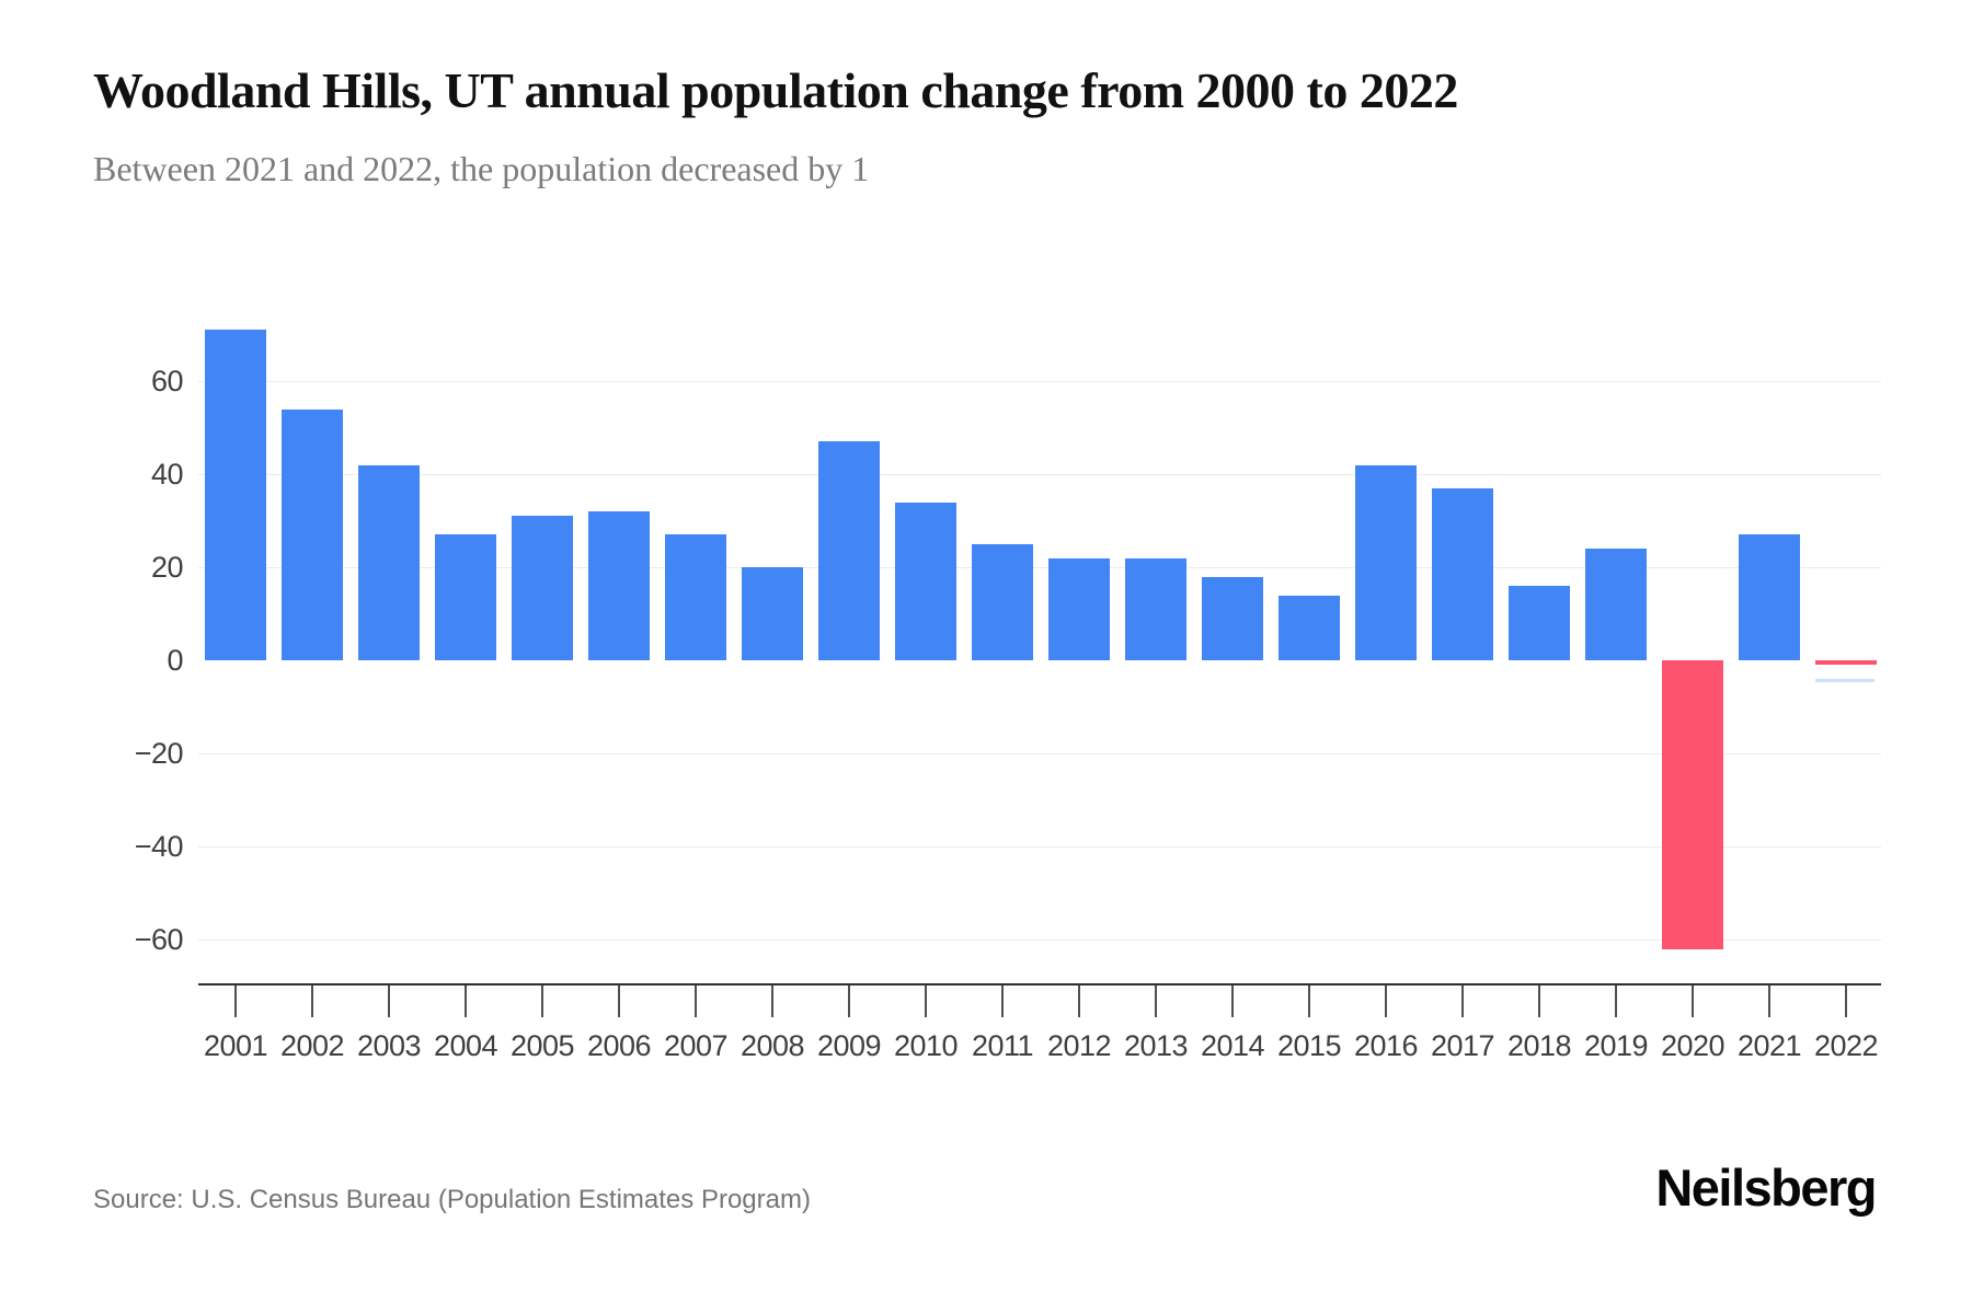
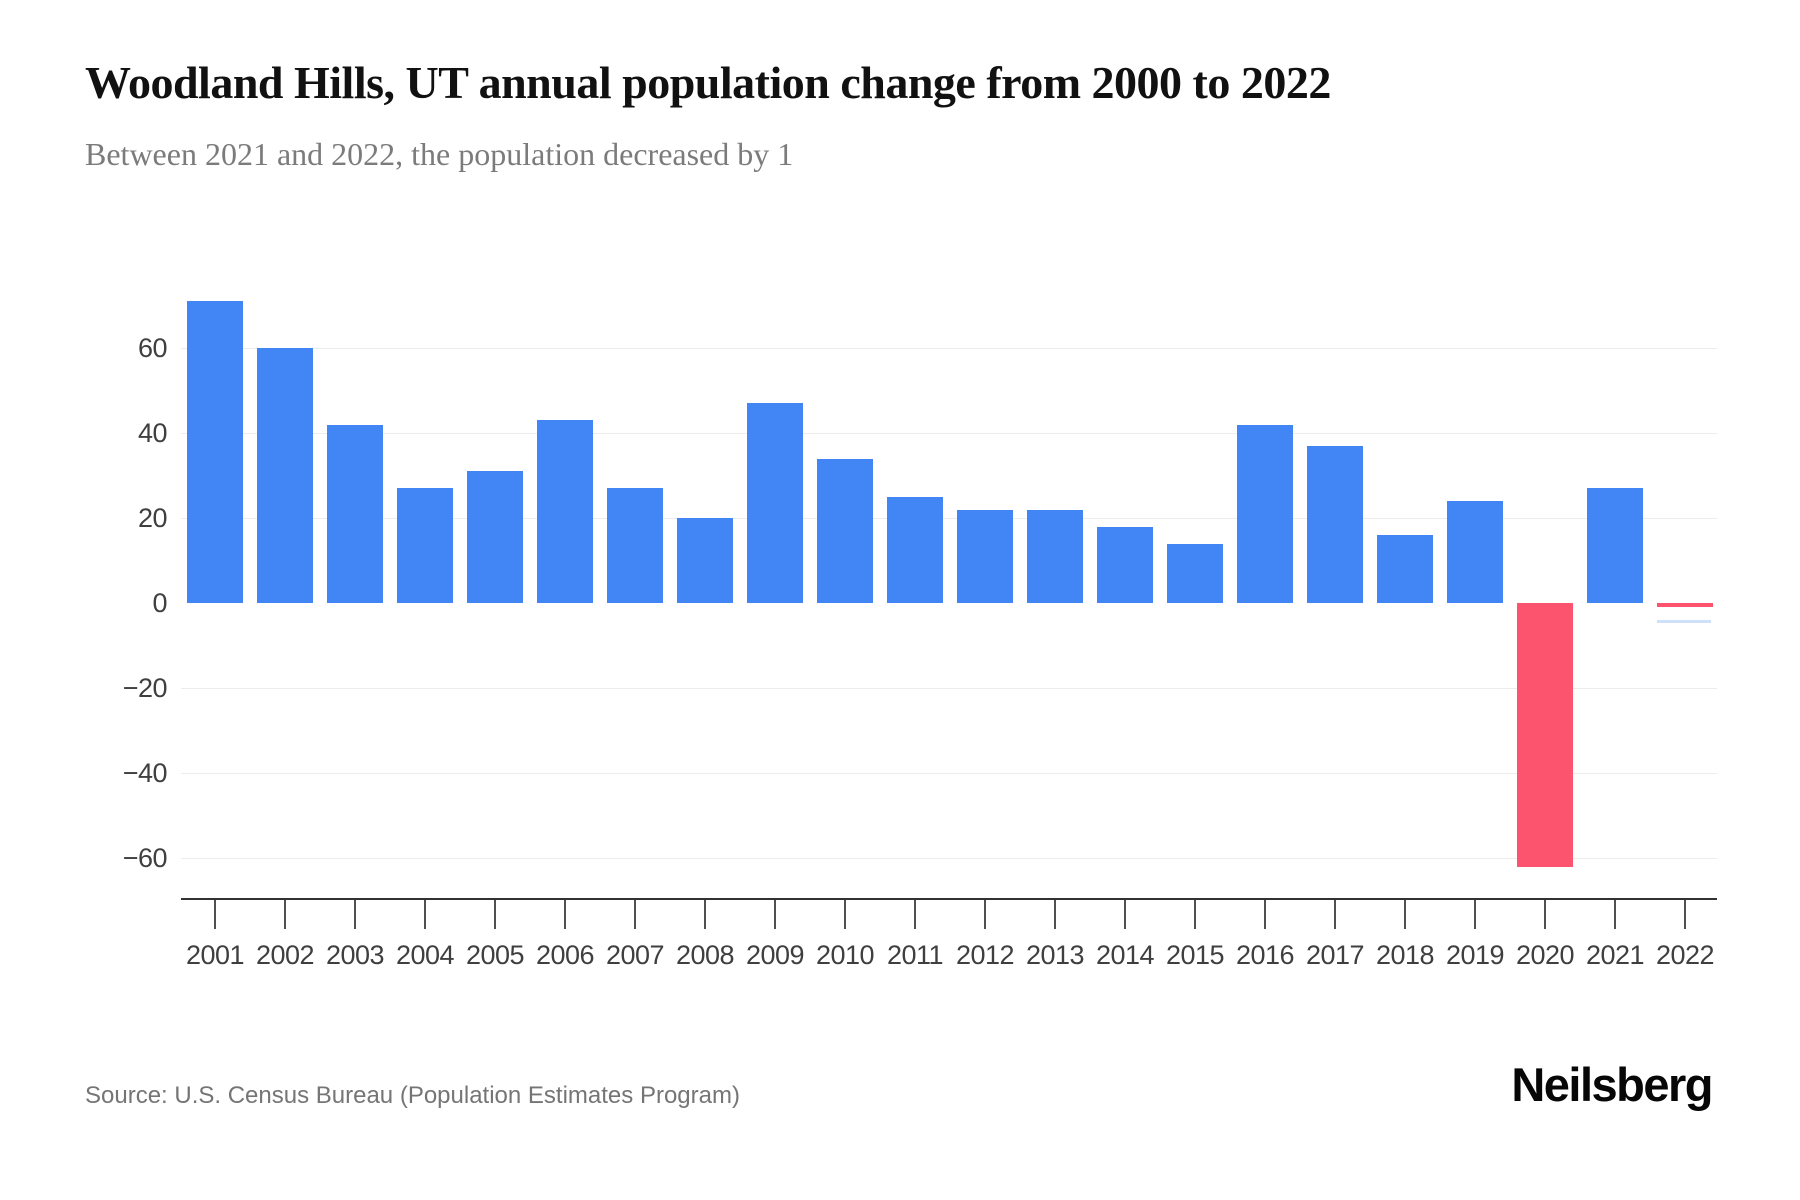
2002: 54 -> 60
2006: 32 -> 43
